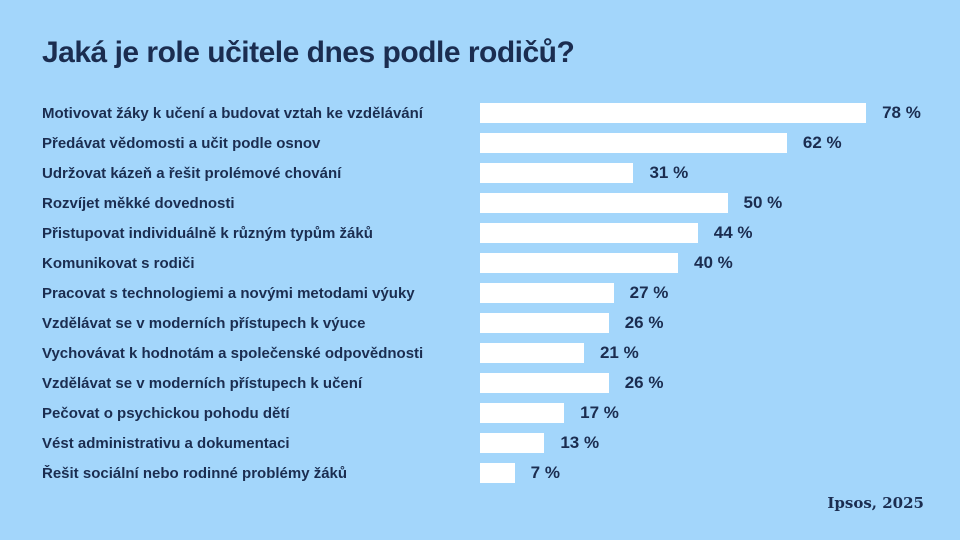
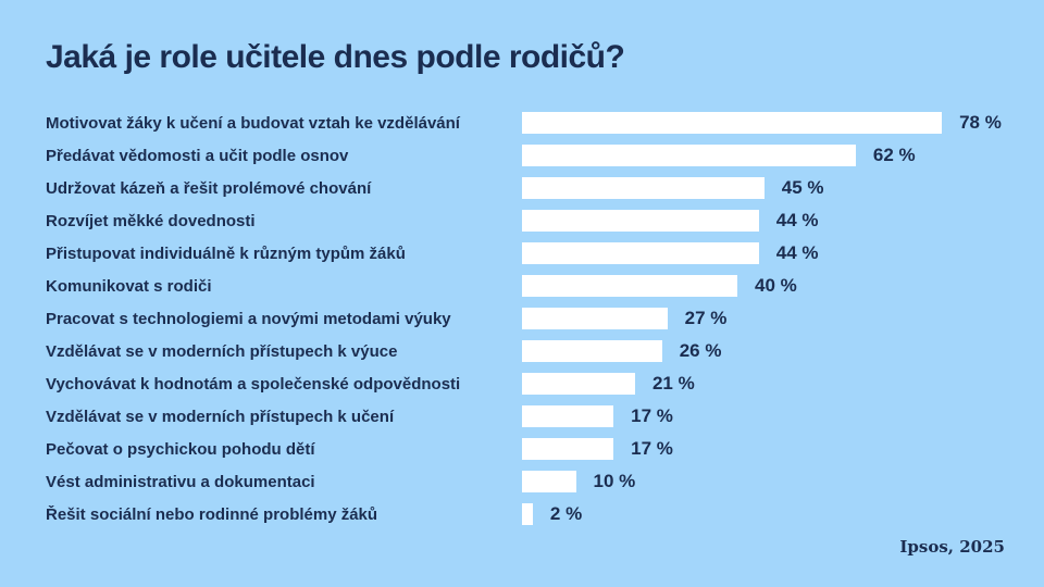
Udržovat kázeň a řešit prolémové chování: 31 -> 45
Rozvíjet měkké dovednosti: 50 -> 44
Vzdělávat se v moderních přístupech k učení: 26 -> 17
Vést administrativu a dokumentaci: 13 -> 10
Řešit sociální nebo rodinné problémy žáků: 7 -> 2
